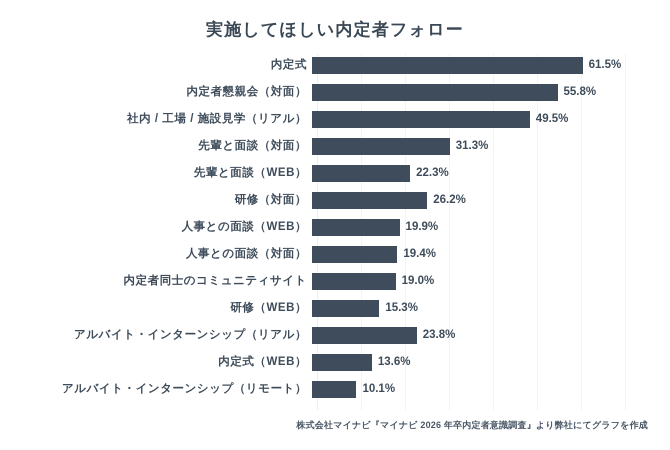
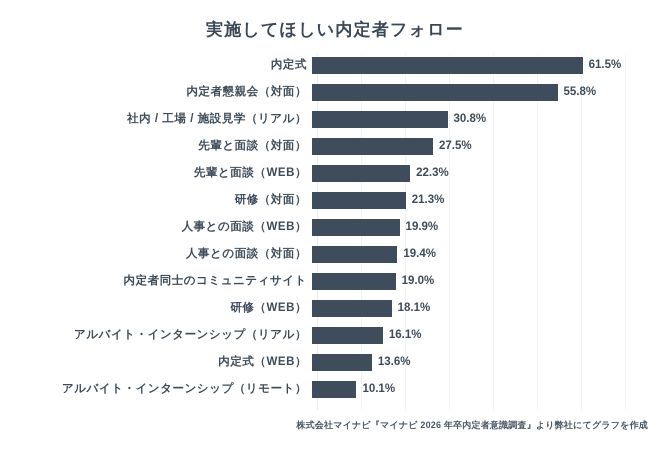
社内 / 工場 / 施設見学（リアル）: 49.5% -> 30.8%
先輩と面談（対面）: 31.3% -> 27.5%
研修（対面）: 26.2% -> 21.3%
研修（WEB）: 15.3% -> 18.1%
アルバイト・インターンシップ（リアル）: 23.8% -> 16.1%
